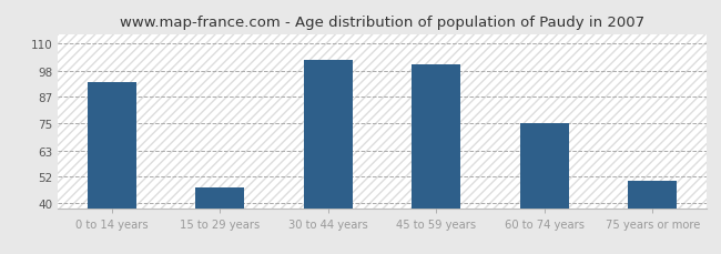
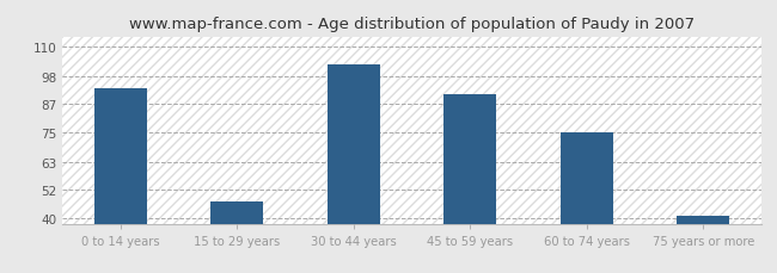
45 to 59 years: 101 -> 91
75 years or more: 50 -> 41
